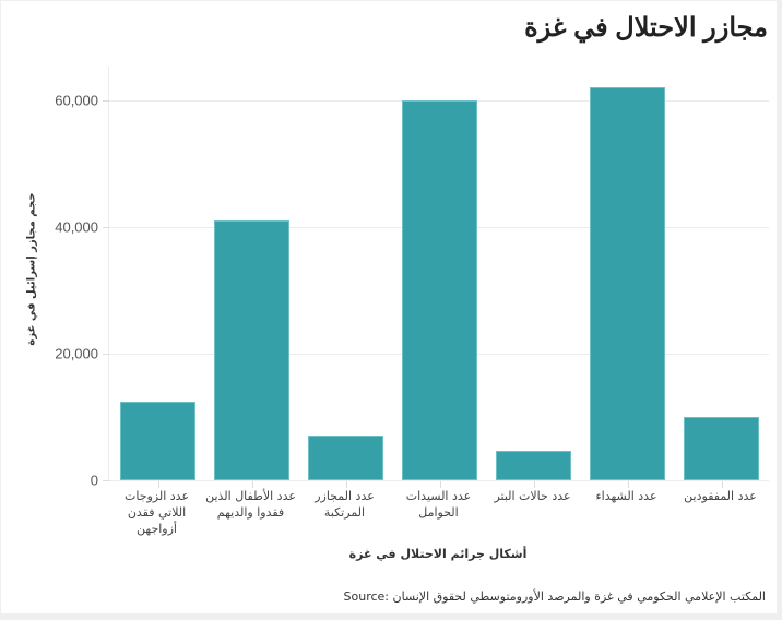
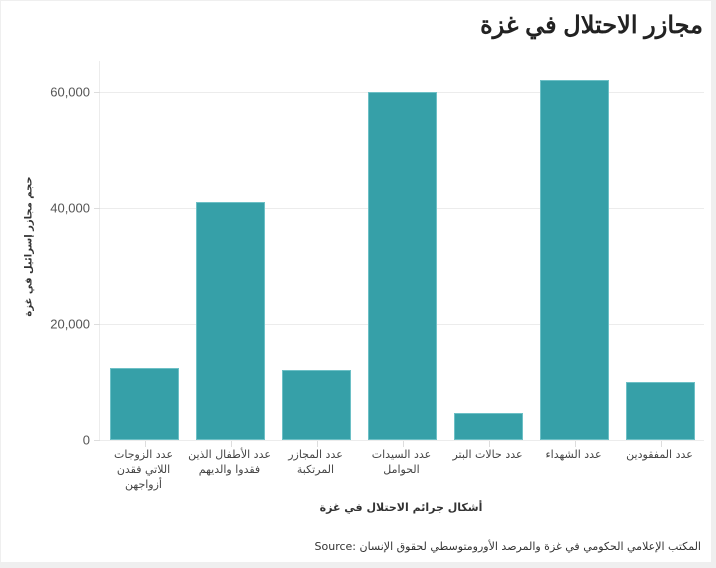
عدد المجازر المرتكبة: 7000 -> 12000
